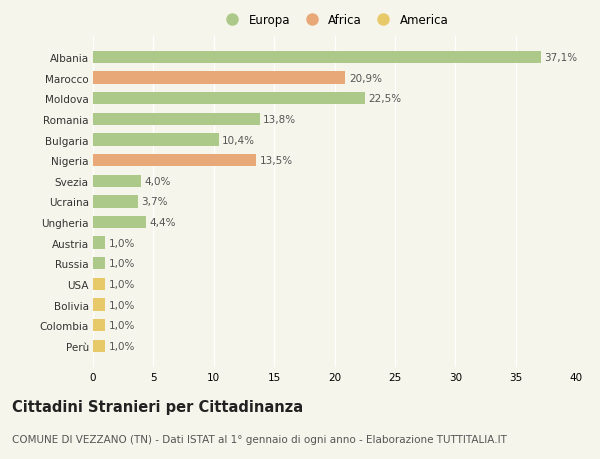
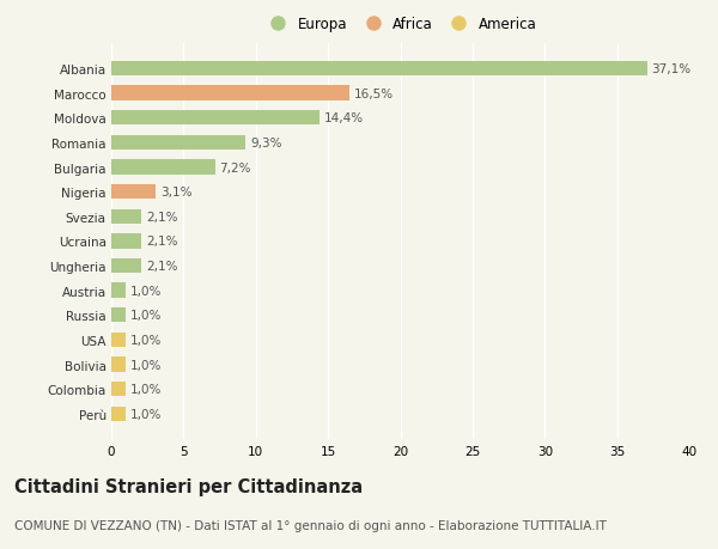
Marocco: 20,9% -> 16,5%
Moldova: 22,5% -> 14,4%
Romania: 13,8% -> 9,3%
Bulgaria: 10,4% -> 7,2%
Nigeria: 13,5% -> 3,1%
Svezia: 4,0% -> 2,1%
Ucraina: 3,7% -> 2,1%
Ungheria: 4,4% -> 2,1%
